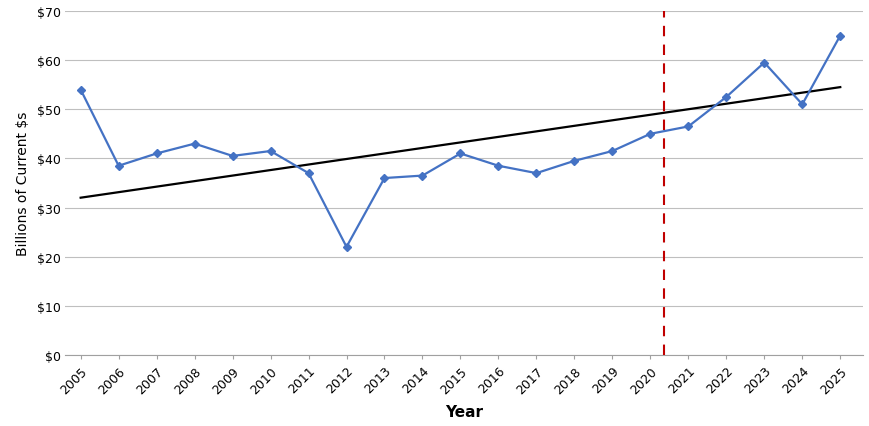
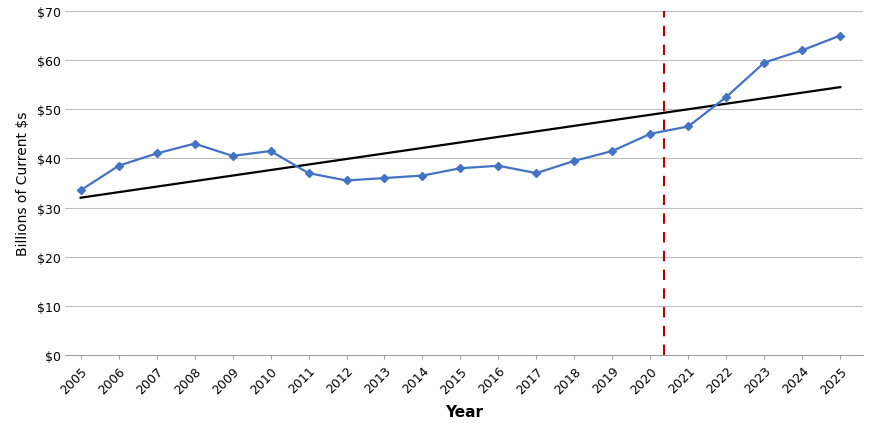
2005: $54.0 -> $33.5
2012: $22.0 -> $35.5
2015: $41.0 -> $38.0
2024: $51.0 -> $62.0
